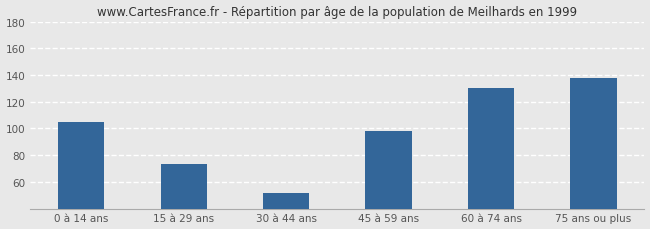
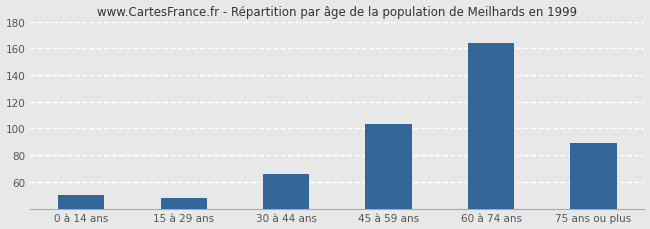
0 à 14 ans: 105 -> 50
15 à 29 ans: 73 -> 48
30 à 44 ans: 52 -> 66
45 à 59 ans: 98 -> 103
60 à 74 ans: 130 -> 164
75 ans ou plus: 138 -> 89
